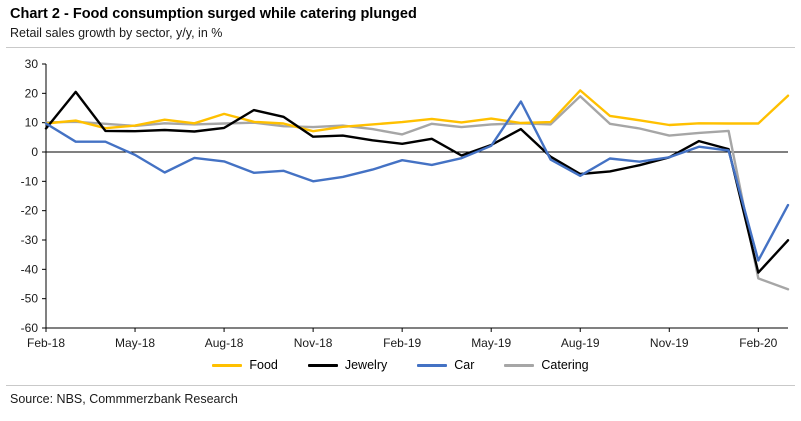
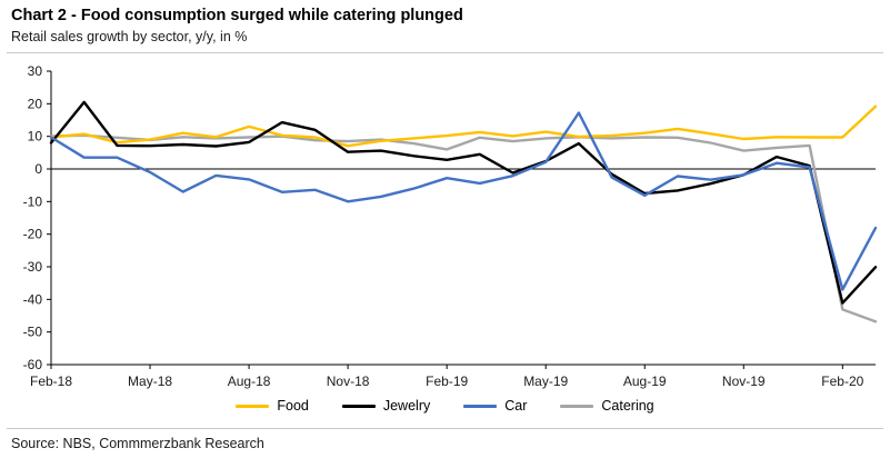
Food/Aug-19: 21 -> 11
Catering/Aug-19: 19 -> 10
